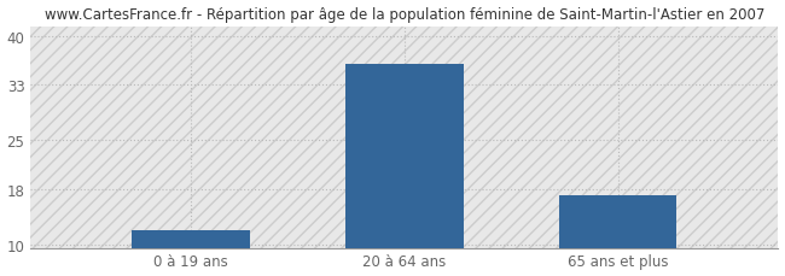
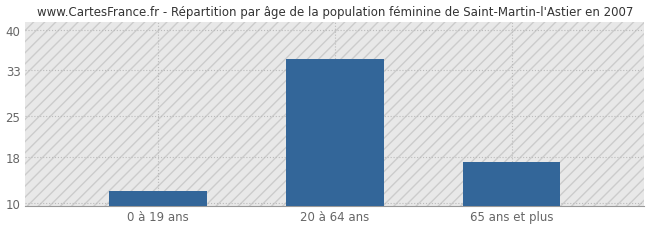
20 à 64 ans: 36 -> 35
